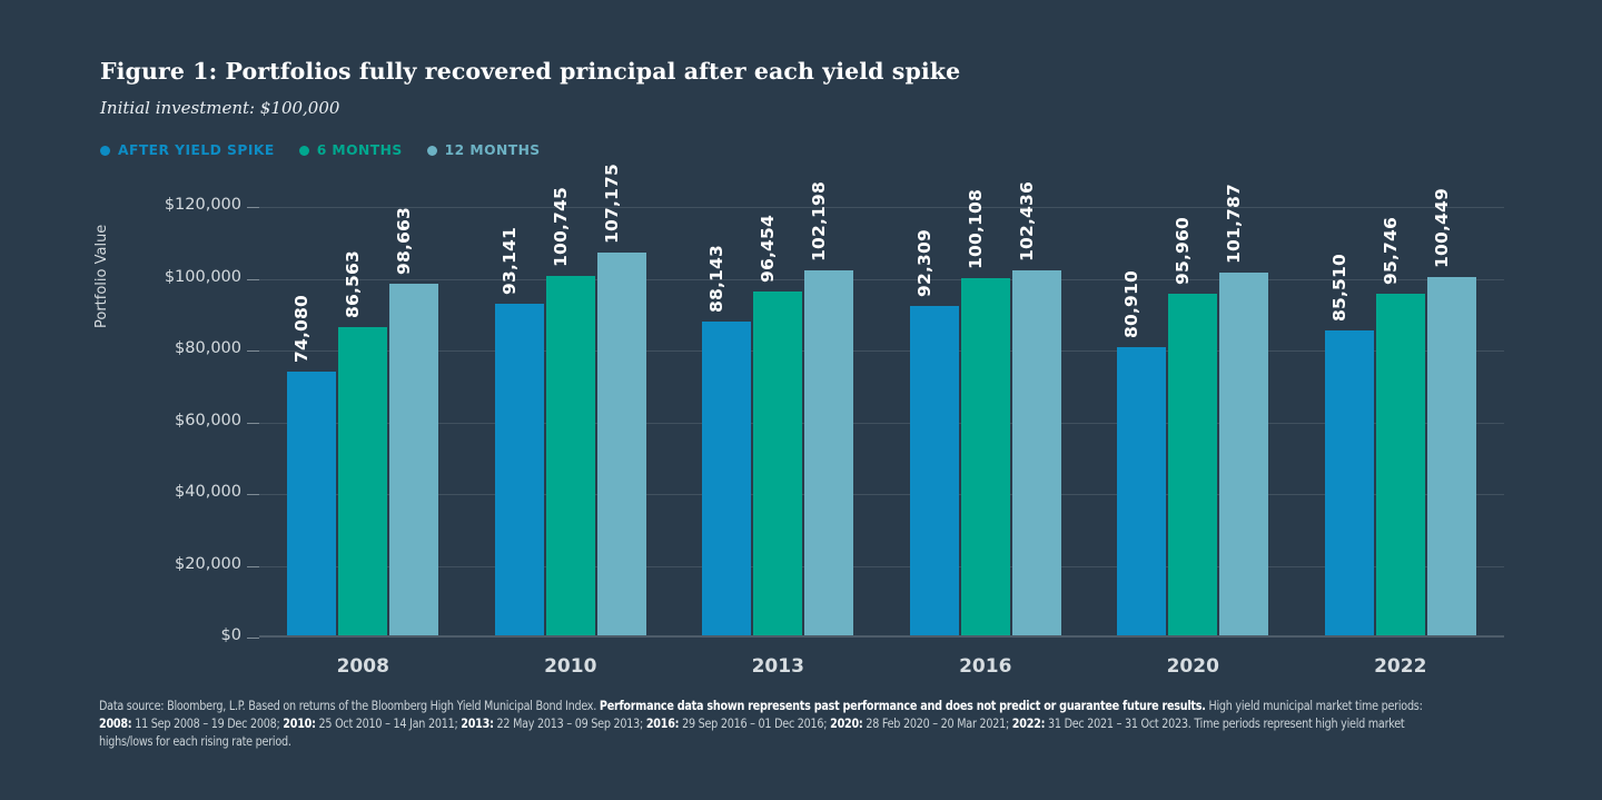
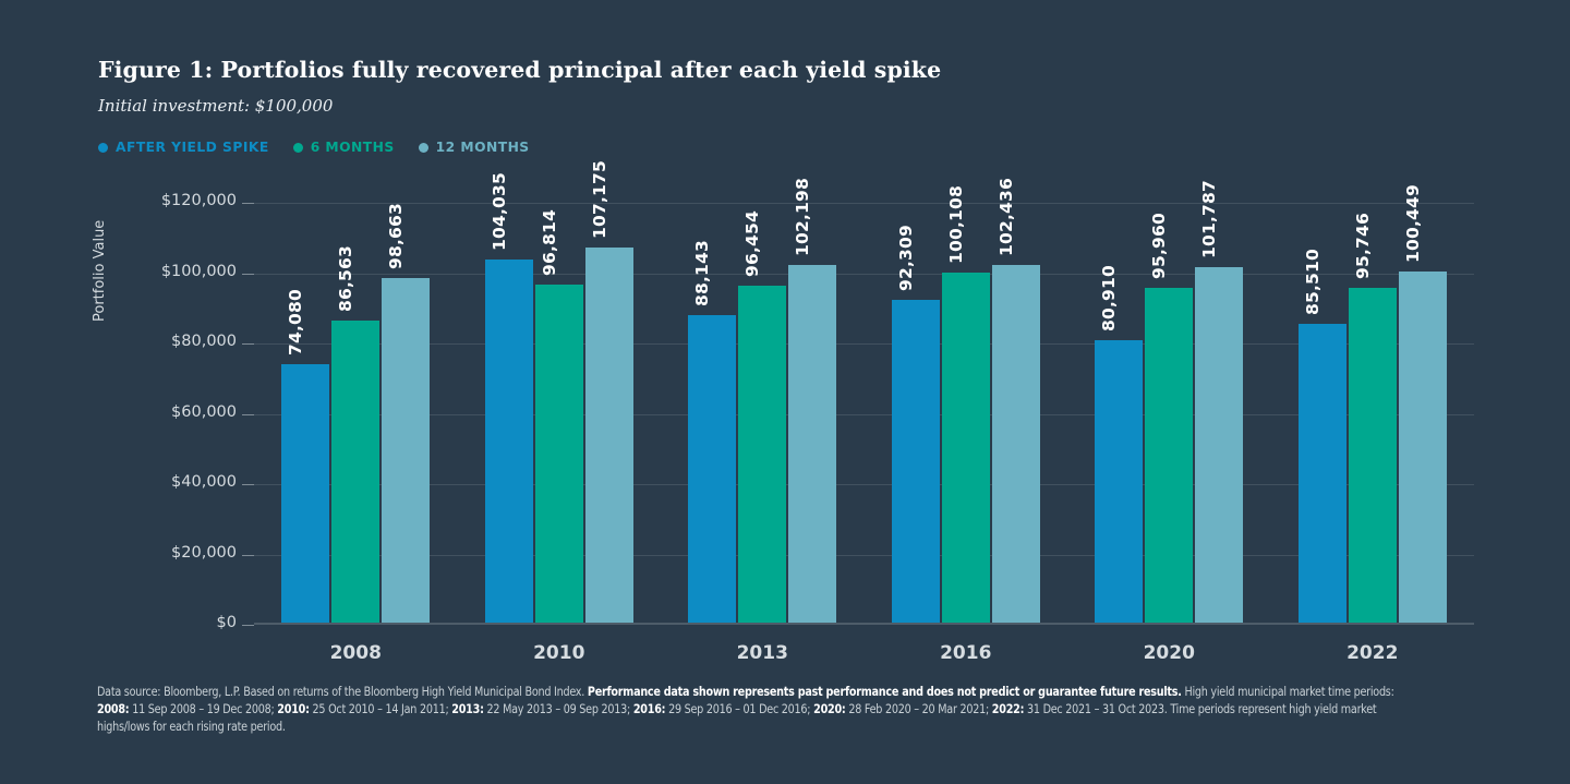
AFTER YIELD SPIKE/2010: 93,141 -> 104,035
6 MONTHS/2010: 100,745 -> 96,814
